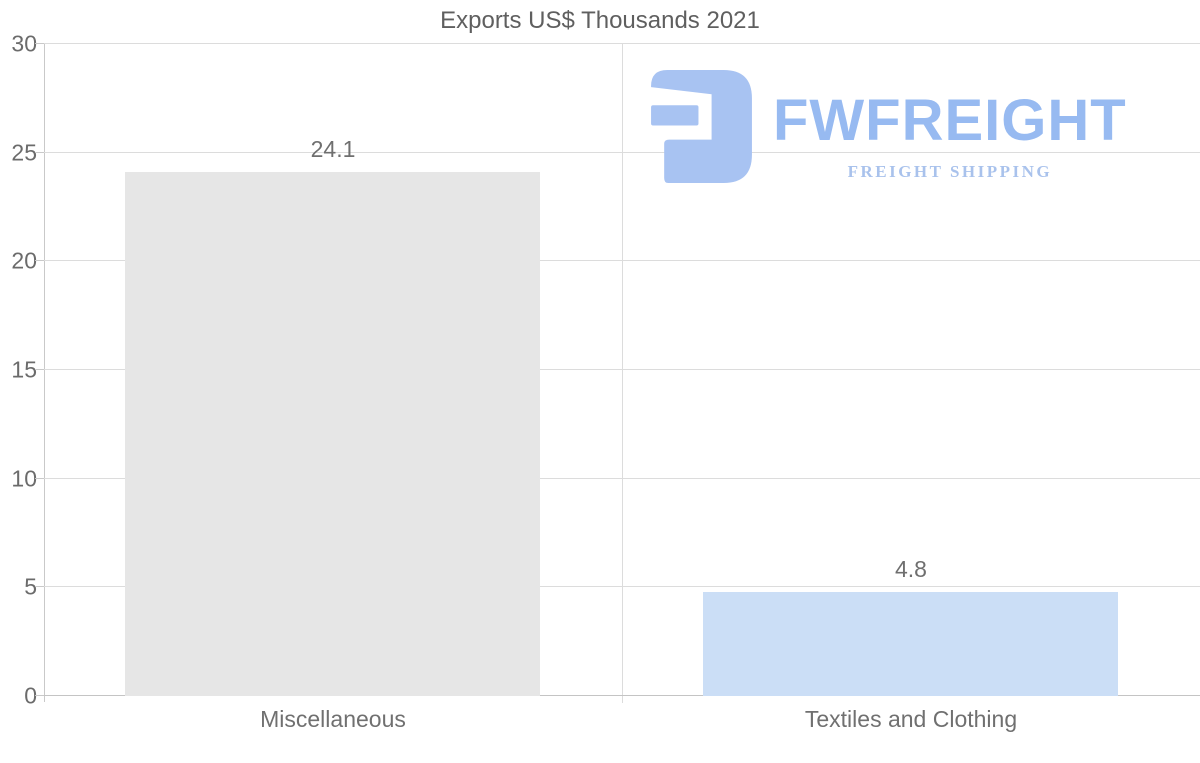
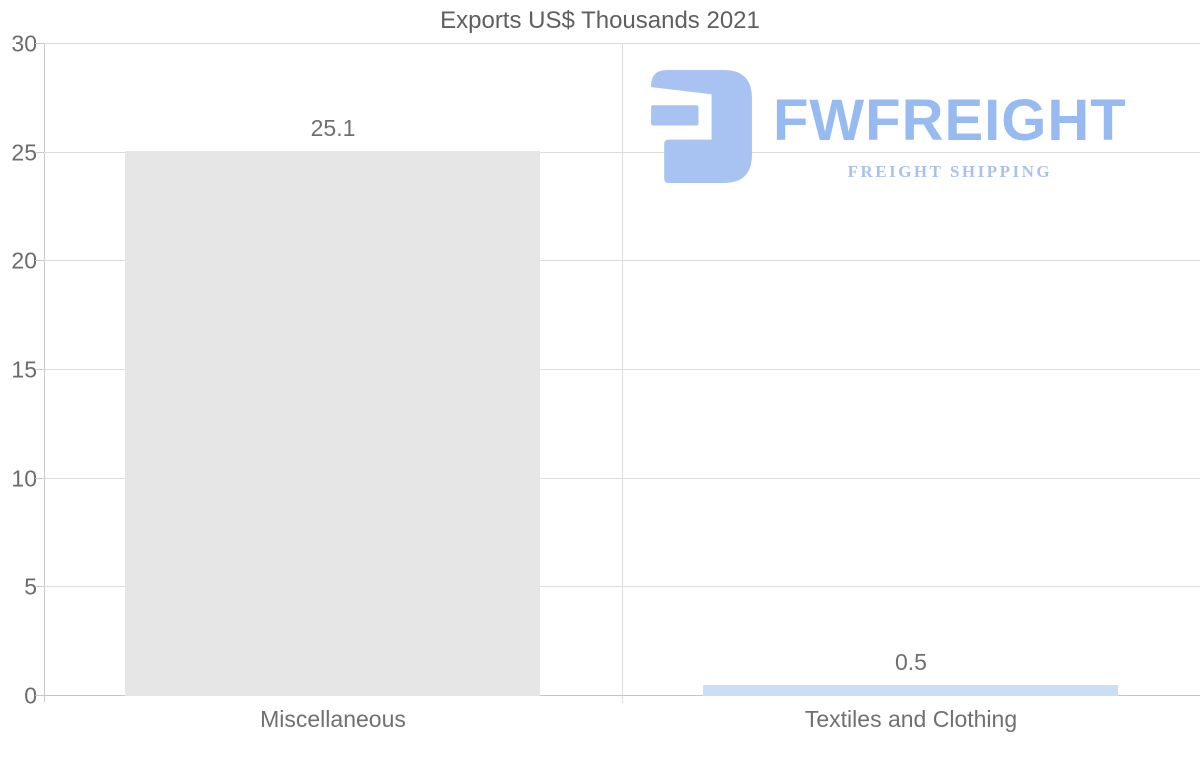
Miscellaneous: 24.1 -> 25.1
Textiles and Clothing: 4.8 -> 0.5
